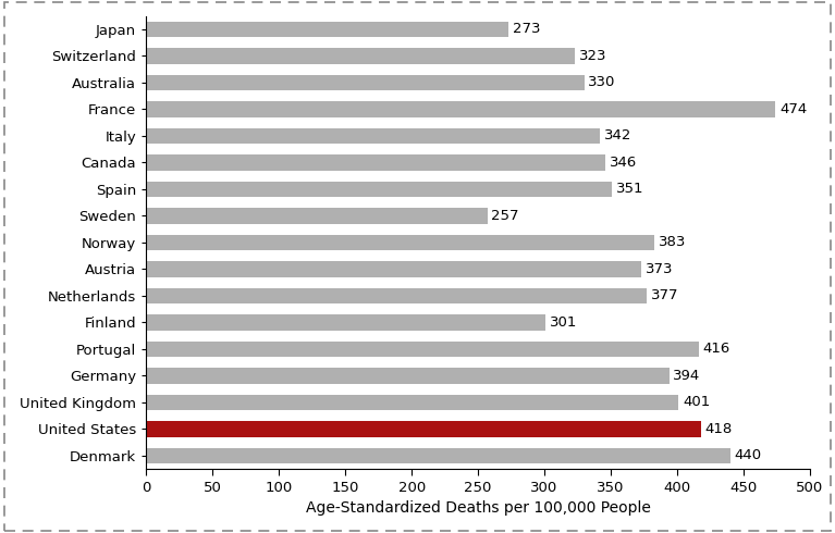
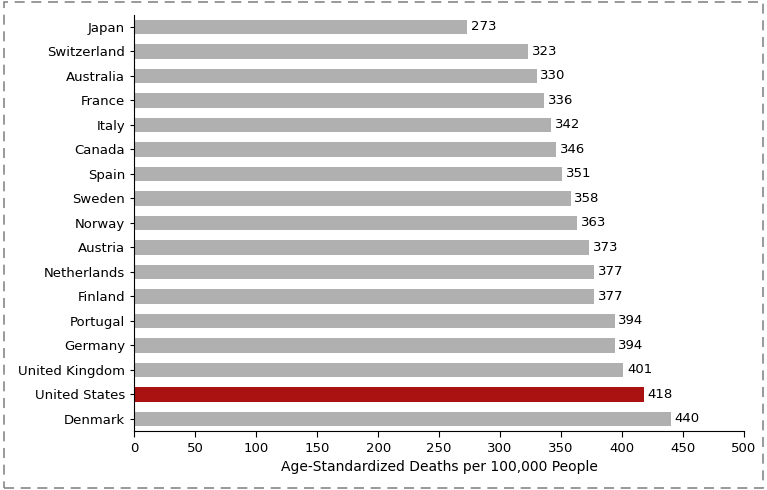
France: 474 -> 336
Sweden: 257 -> 358
Norway: 383 -> 363
Finland: 301 -> 377
Portugal: 416 -> 394
